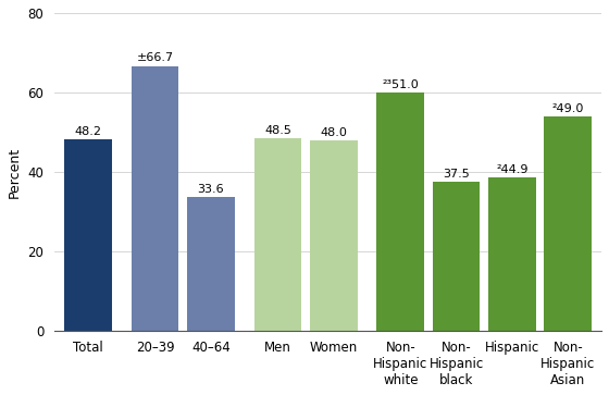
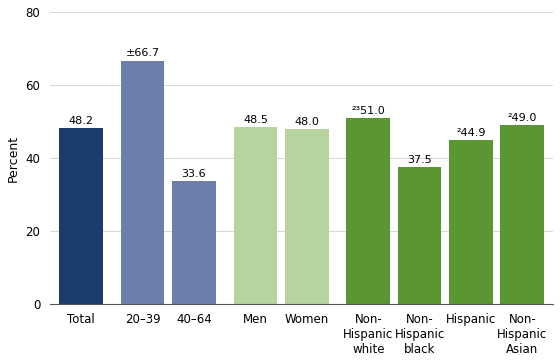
Non- Hispanic white: 60.0 -> 51.0
Hispanic: 38.5 -> 44.9
Non- Hispanic Asian: 54.0 -> 49.0
